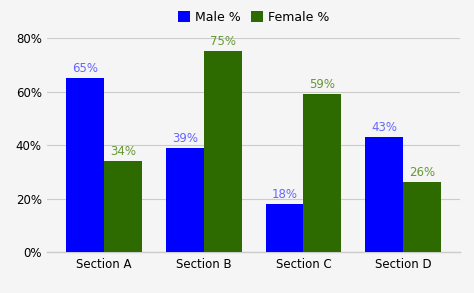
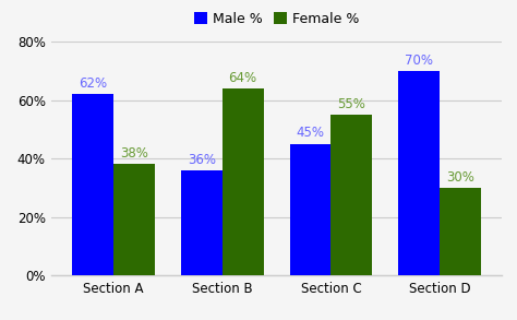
Male %/Section A: 65% -> 62%
Female %/Section A: 34% -> 38%
Male %/Section B: 39% -> 36%
Female %/Section B: 75% -> 64%
Male %/Section C: 18% -> 45%
Female %/Section C: 59% -> 55%
Male %/Section D: 43% -> 70%
Female %/Section D: 26% -> 30%
